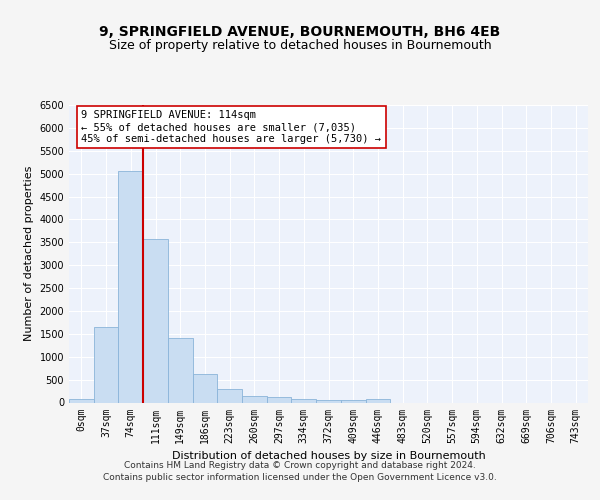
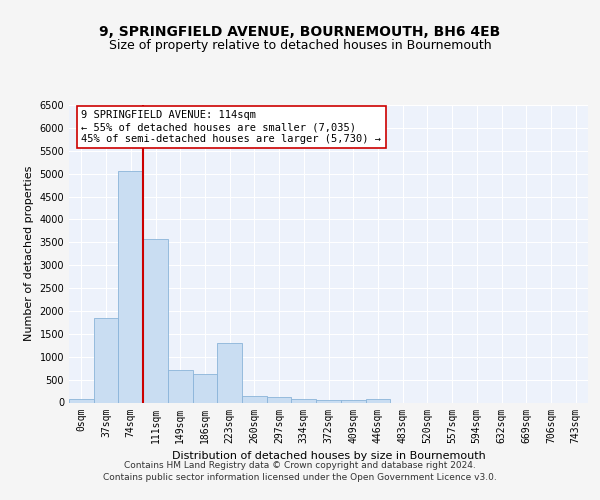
37sqm: 1650 -> 1850
149sqm: 1410 -> 700
223sqm: 290 -> 1300
